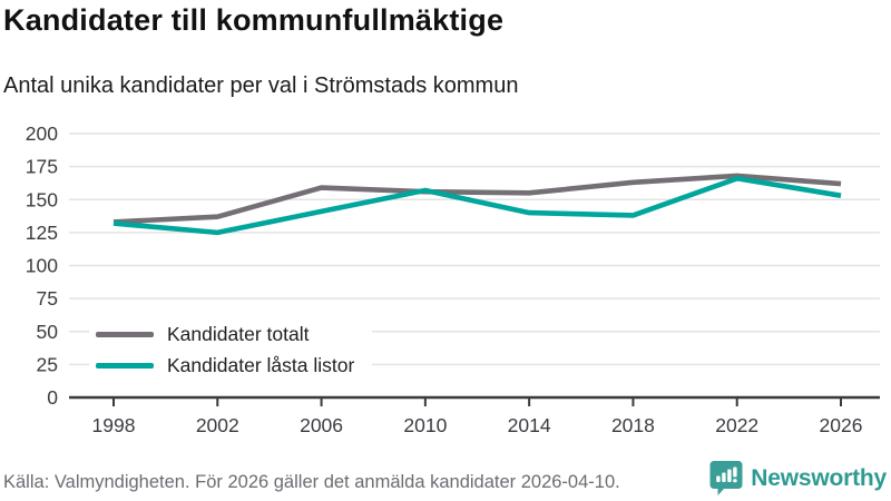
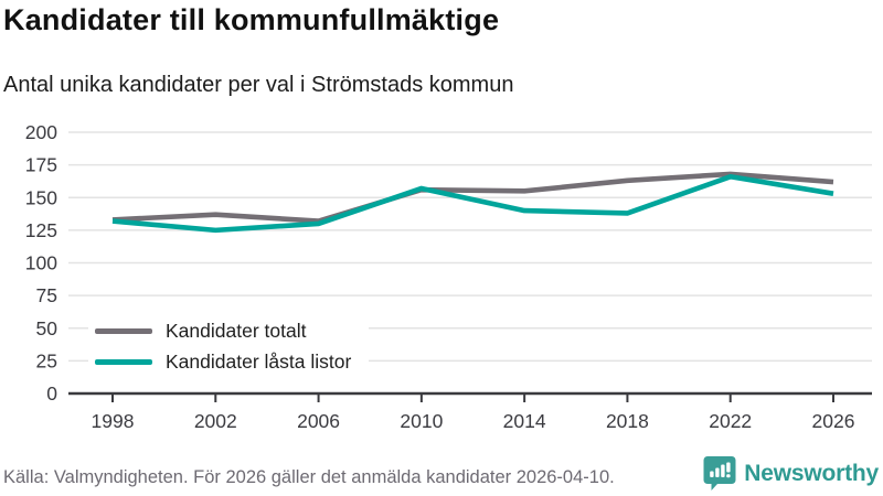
Kandidater totalt/2006: 159 -> 132
Kandidater låsta listor/2006: 141 -> 130
